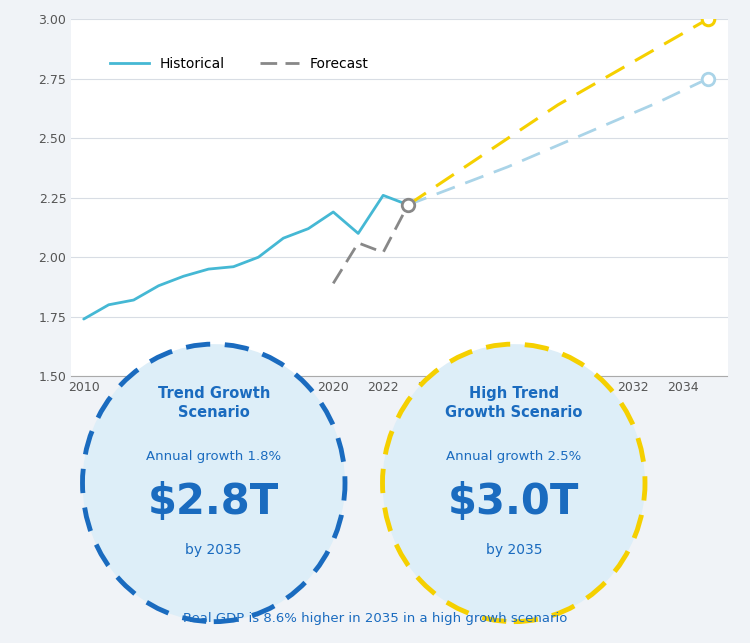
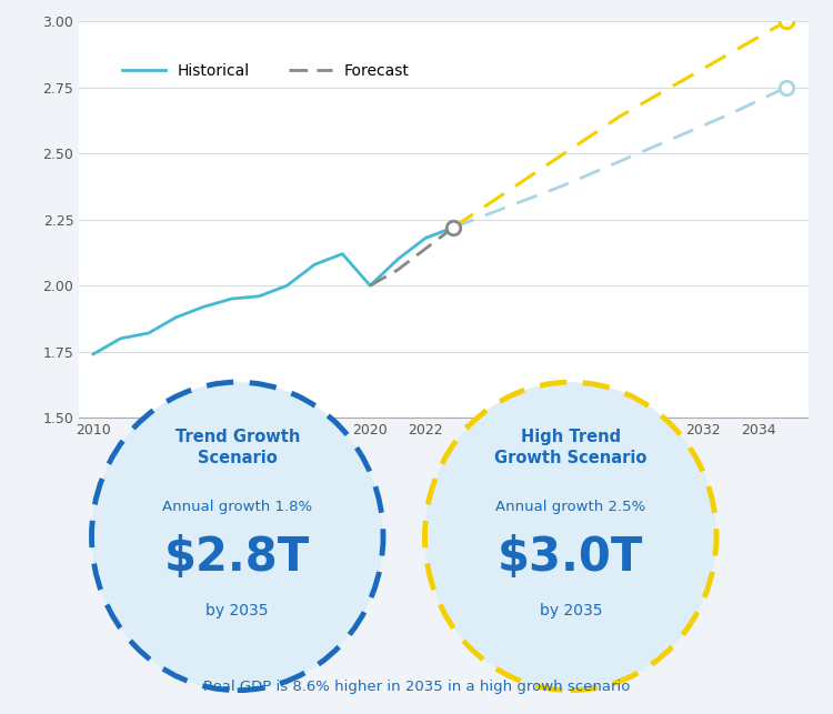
Historical/2020: 2.19 -> 2.00
Forecast/2020: 1.89 -> 2.00
Historical/2022: 2.26 -> 2.18
Forecast/2022: 2.02 -> 2.14
